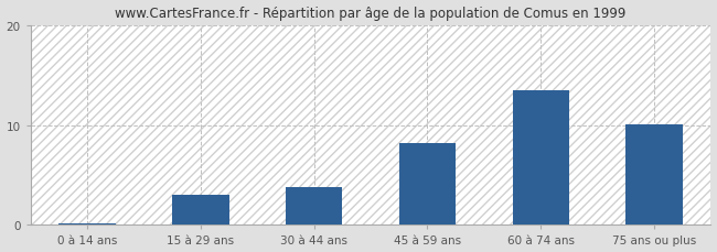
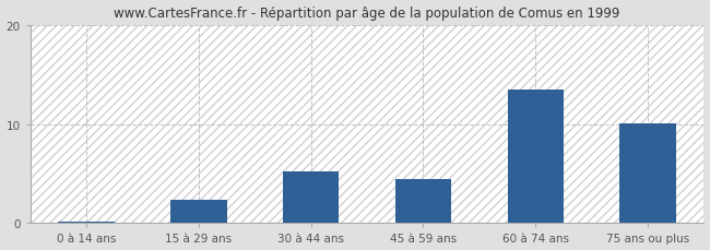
15 à 29 ans: 3.0 -> 2.4
30 à 44 ans: 3.8 -> 5.2
45 à 59 ans: 8.2 -> 4.4
